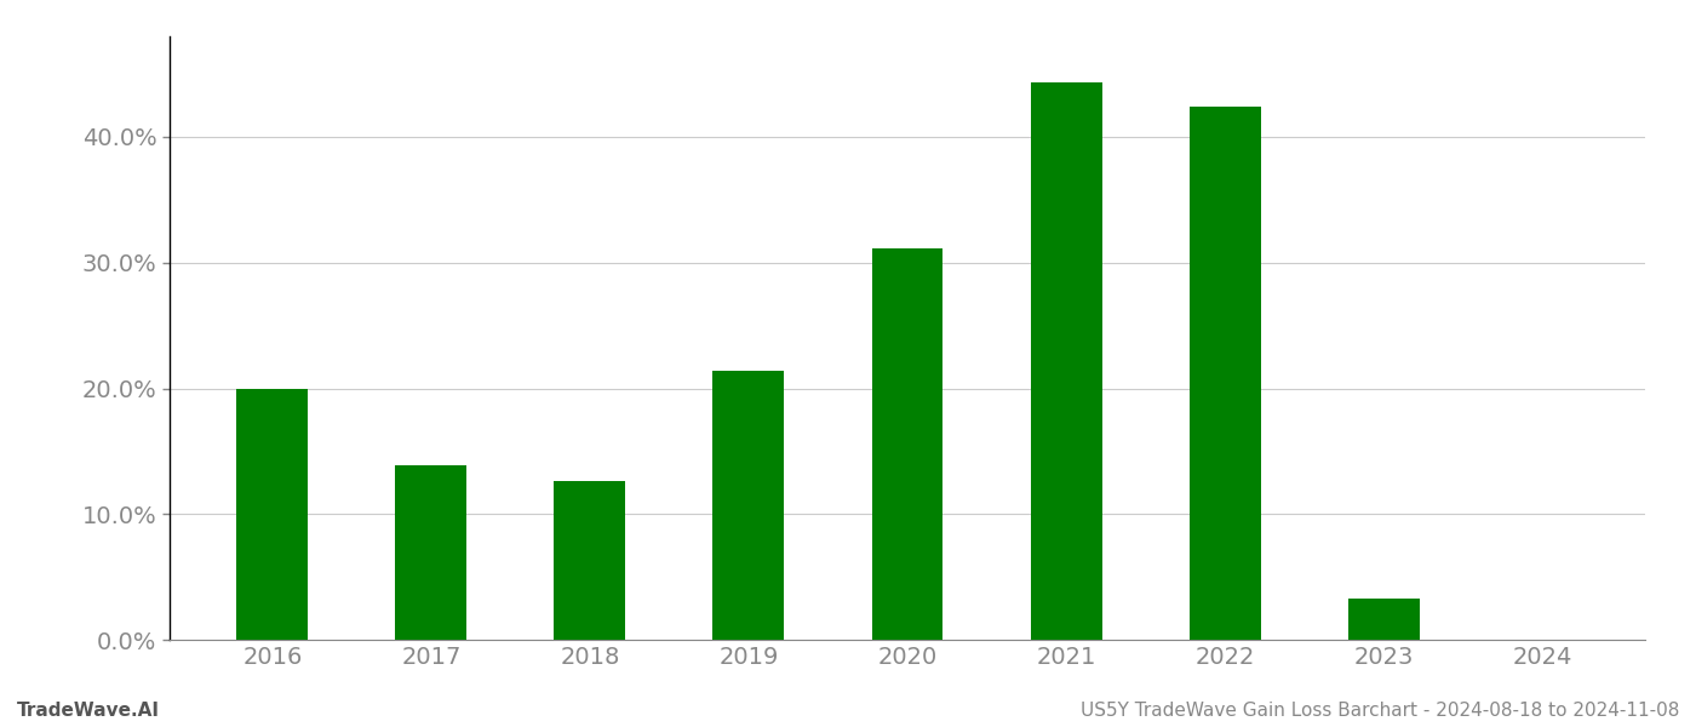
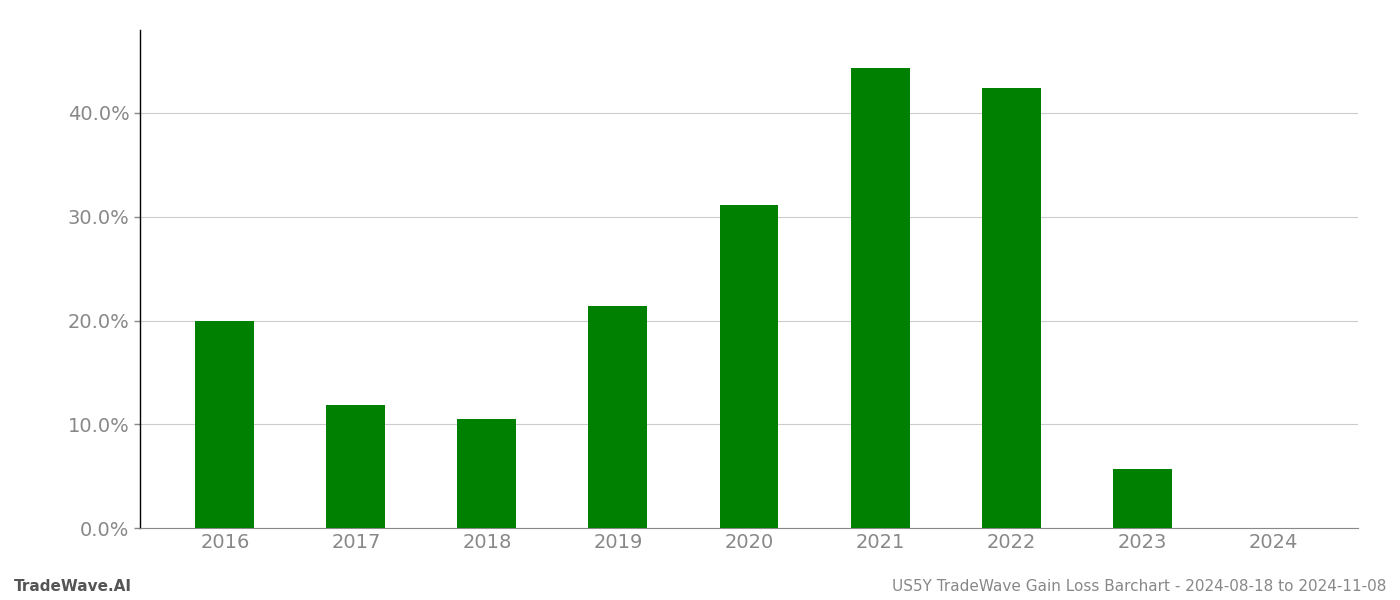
2017: 13.9% -> 11.9%
2018: 12.7% -> 10.5%
2023: 3.3% -> 5.7%
